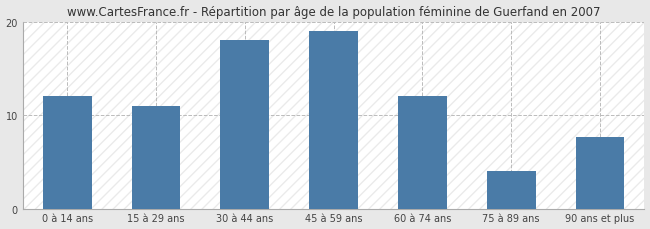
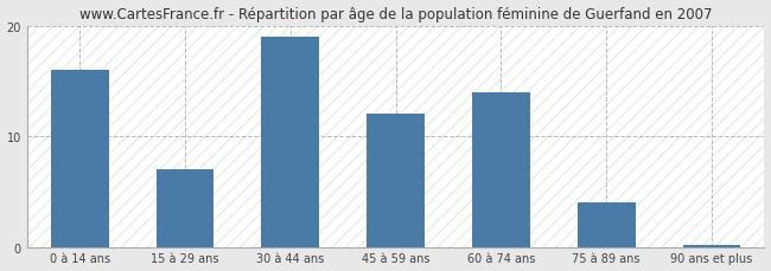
0 à 14 ans: 12.0 -> 16.0
15 à 29 ans: 11.0 -> 7.0
30 à 44 ans: 18.0 -> 19.0
45 à 59 ans: 19.0 -> 12.0
60 à 74 ans: 12.0 -> 14.0
90 ans et plus: 7.6 -> 0.2
